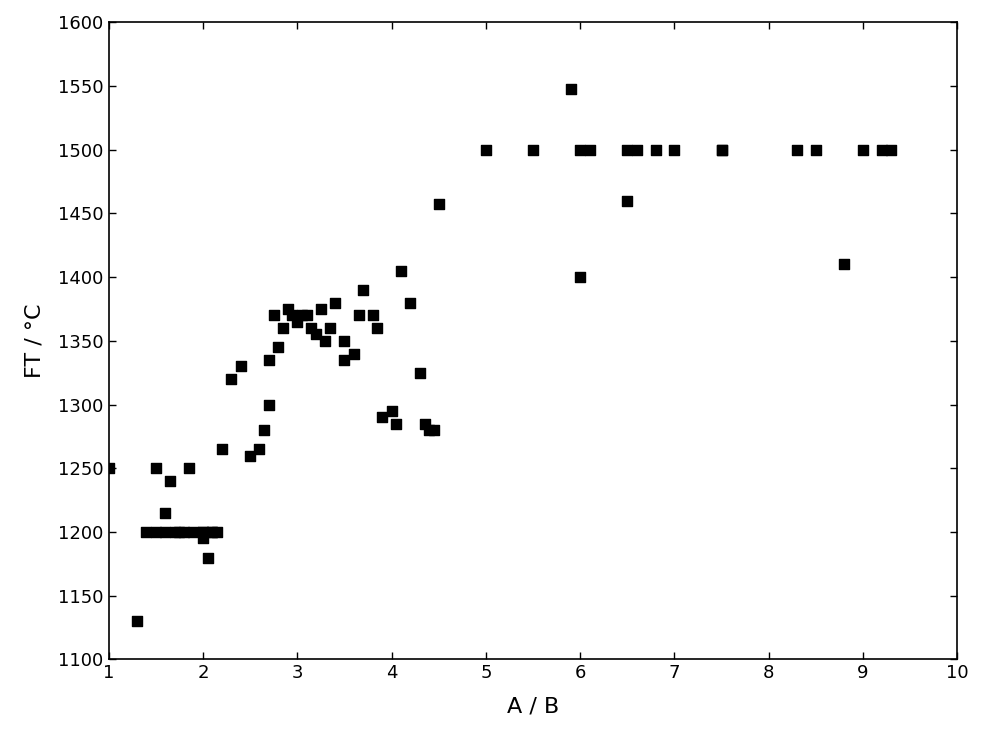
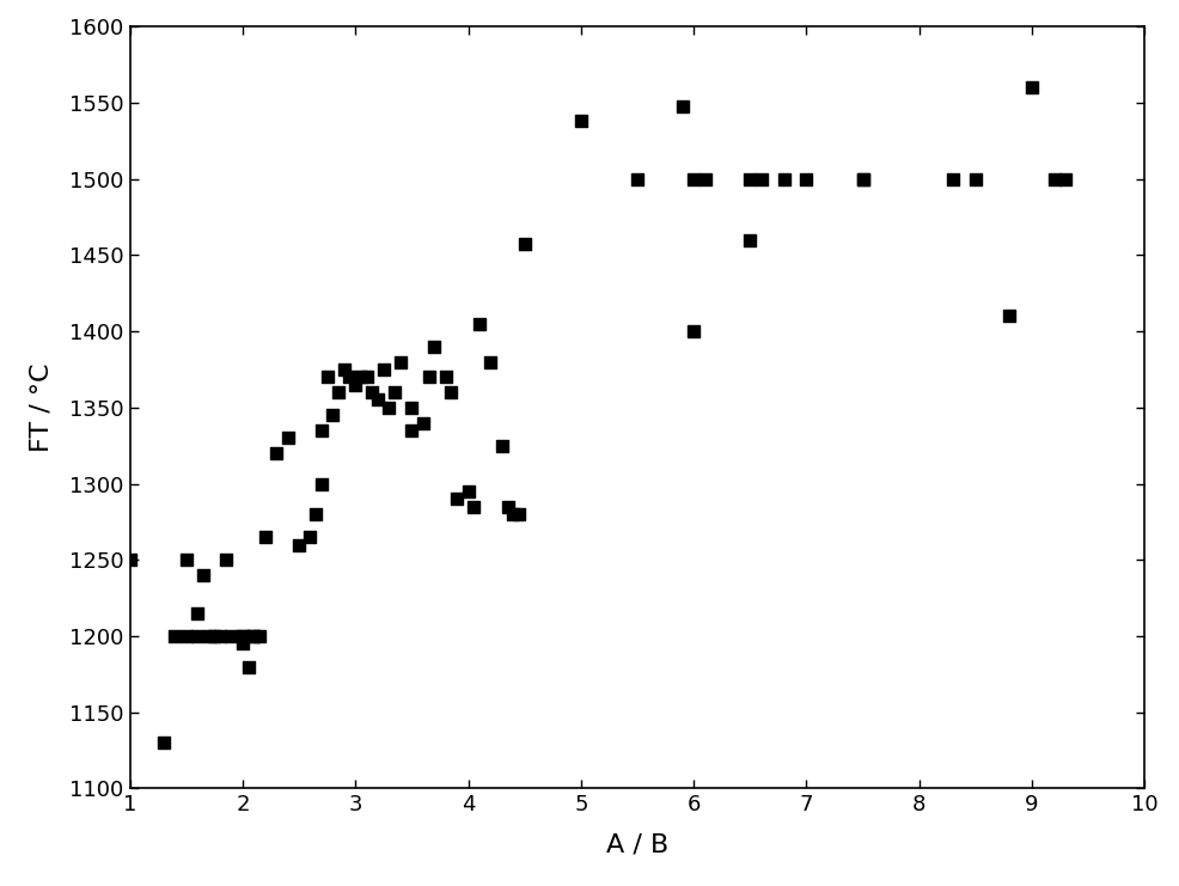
5: 1500 -> 1538
9: 1500 -> 1560
